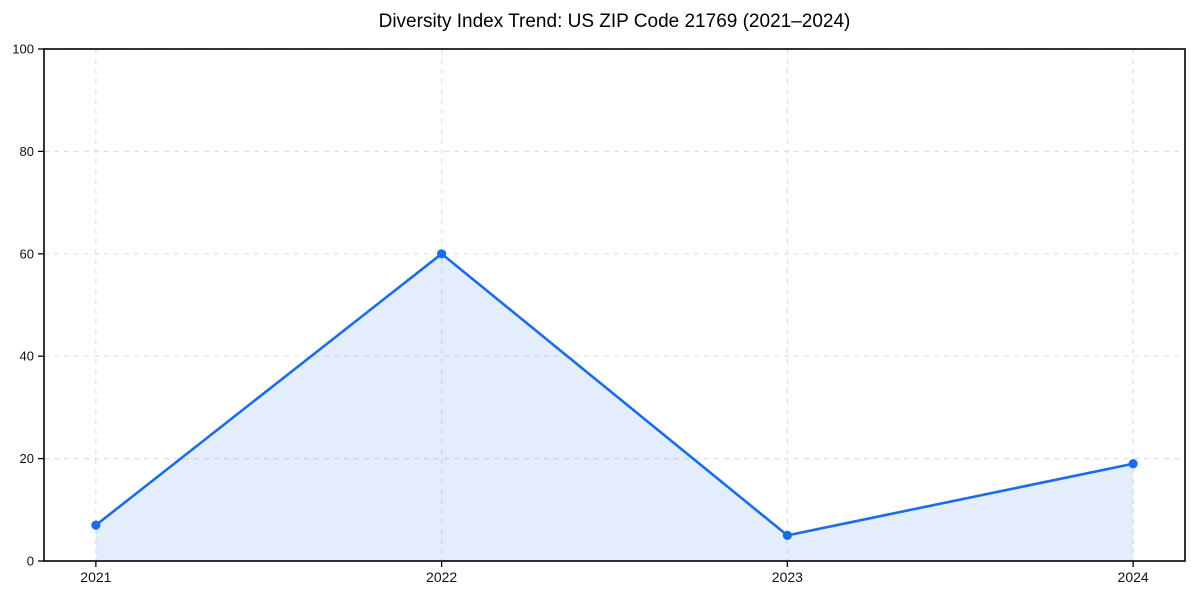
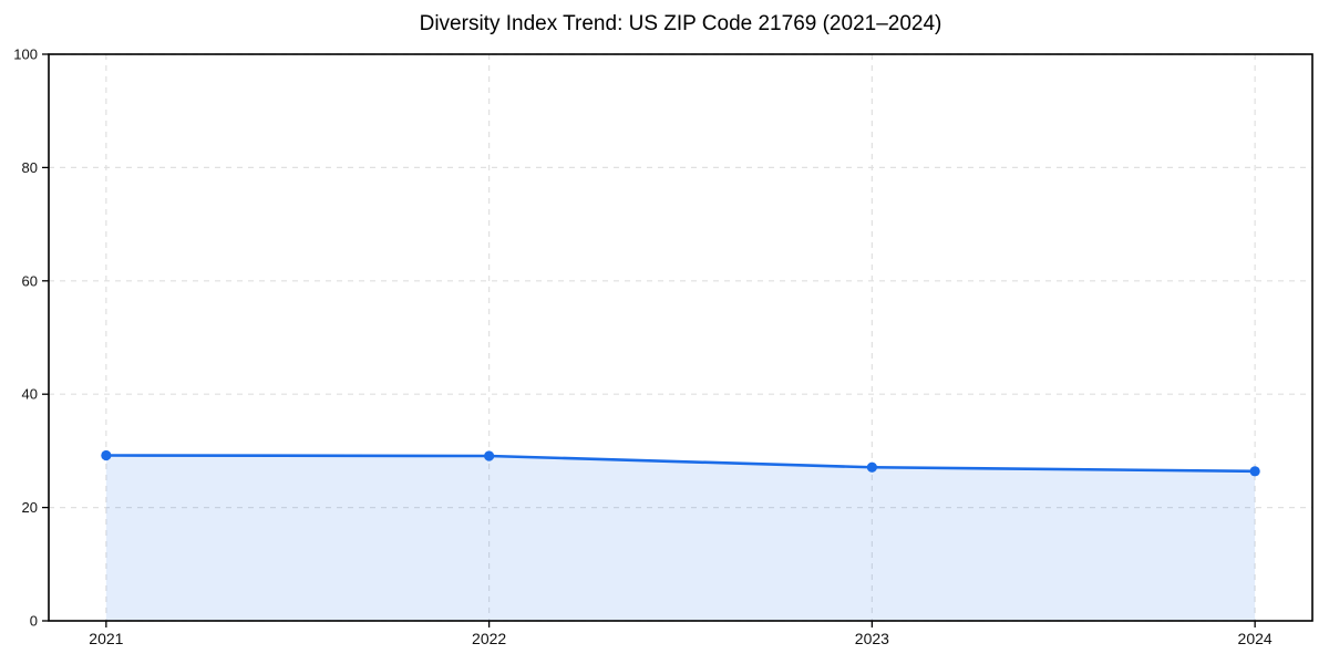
2021: 7 -> 29
2022: 60 -> 29
2023: 5 -> 27
2024: 19 -> 26
